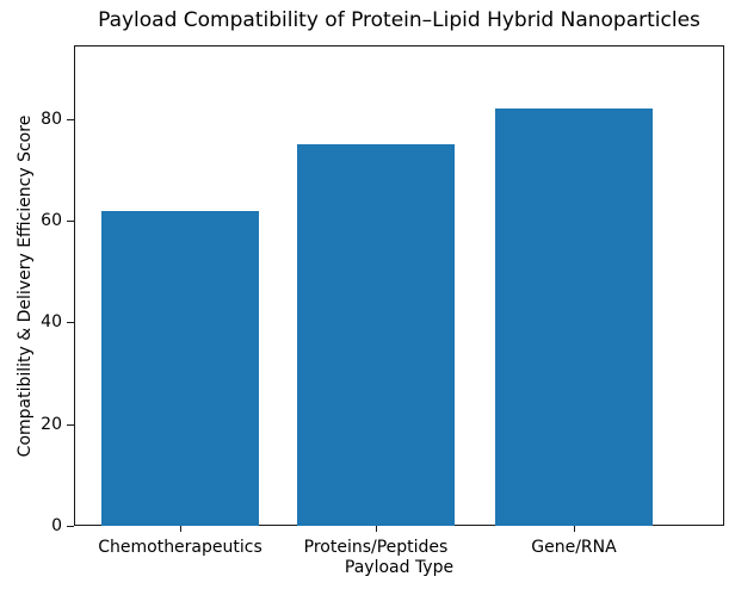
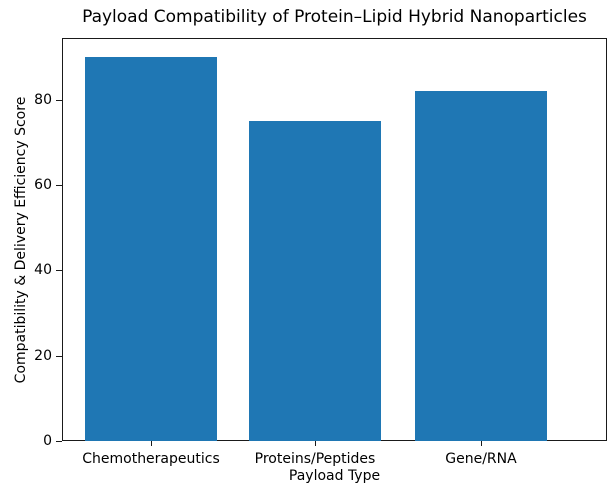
Chemotherapeutics: 62 -> 90
